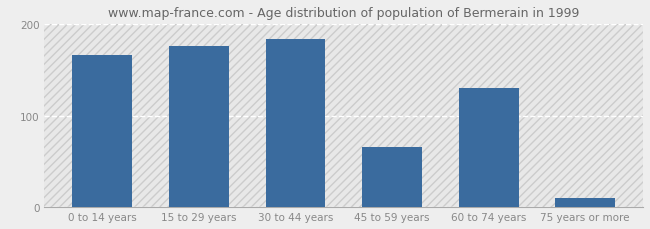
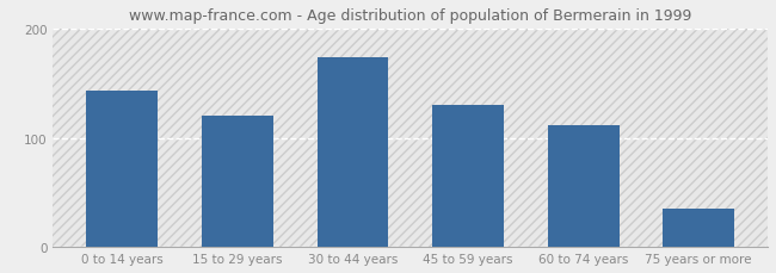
0 to 14 years: 166 -> 143
15 to 29 years: 176 -> 120
30 to 44 years: 184 -> 174
45 to 59 years: 66 -> 130
60 to 74 years: 130 -> 112
75 years or more: 10 -> 35
